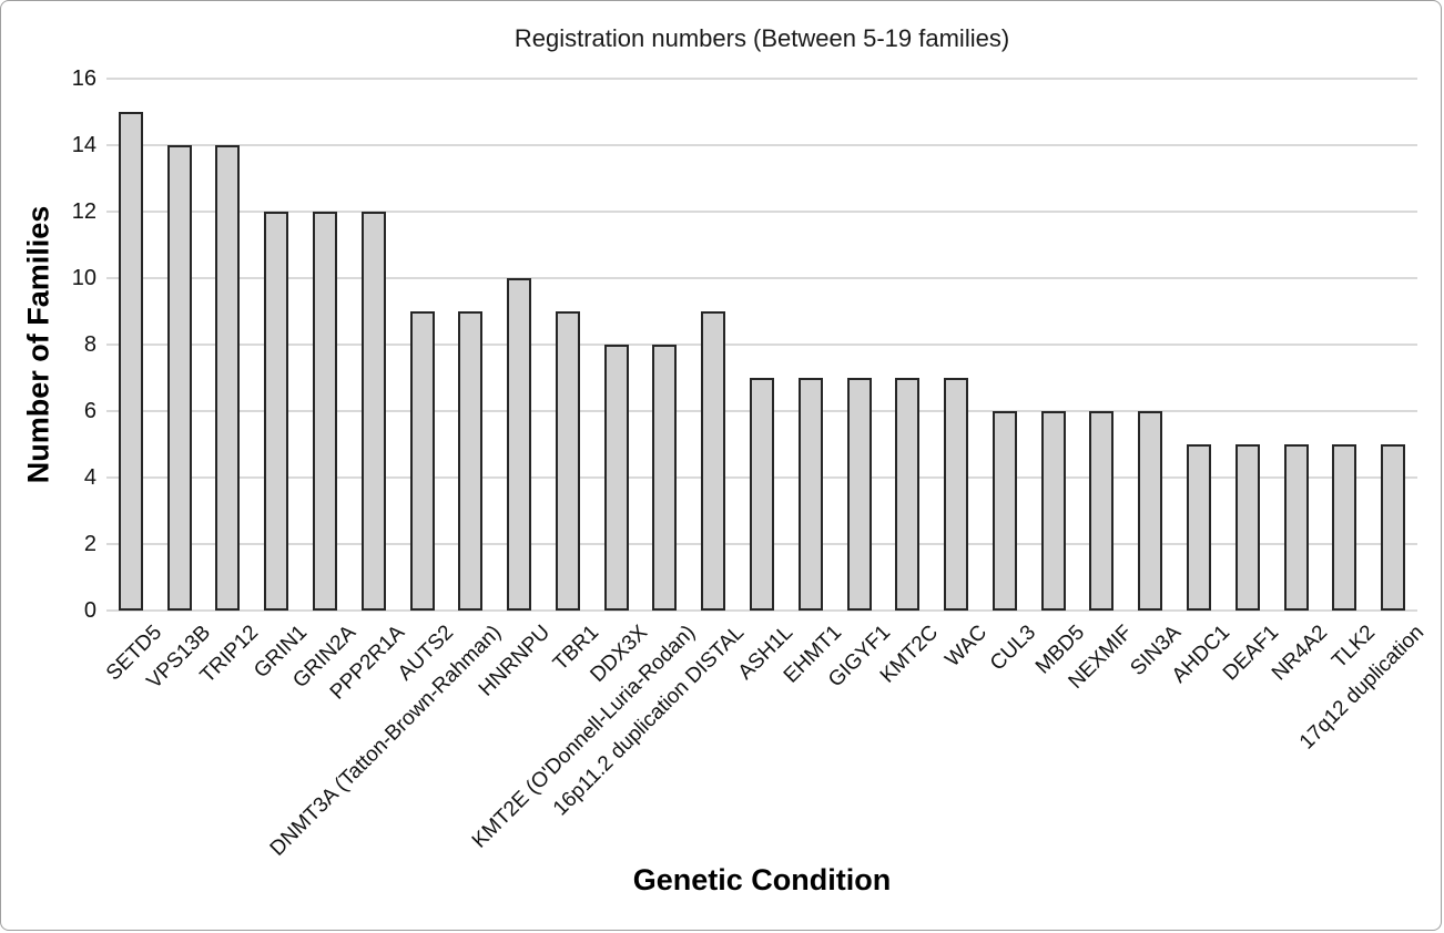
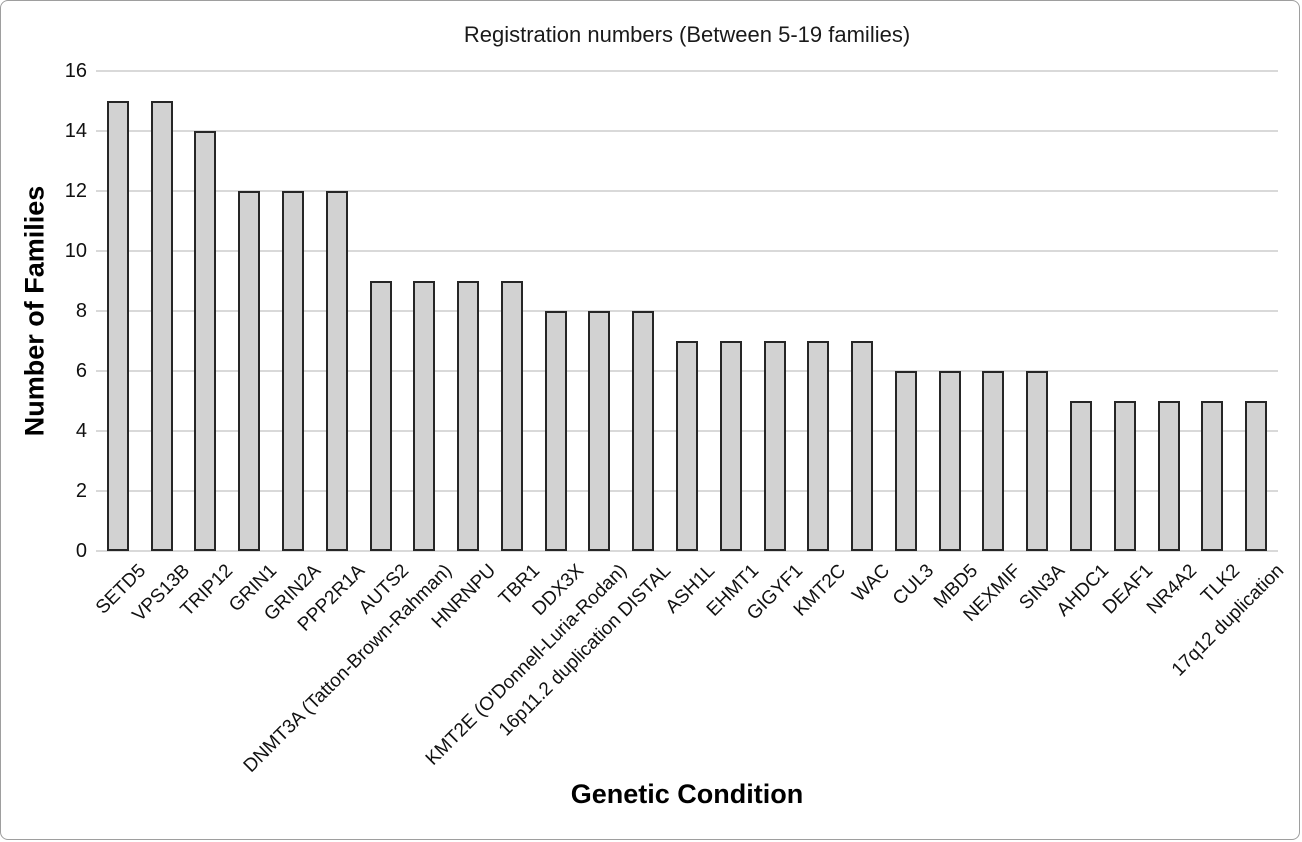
VPS13B: 14 -> 15
HNRNPU: 10 -> 9
16p11.2 duplication DISTAL: 9 -> 8
